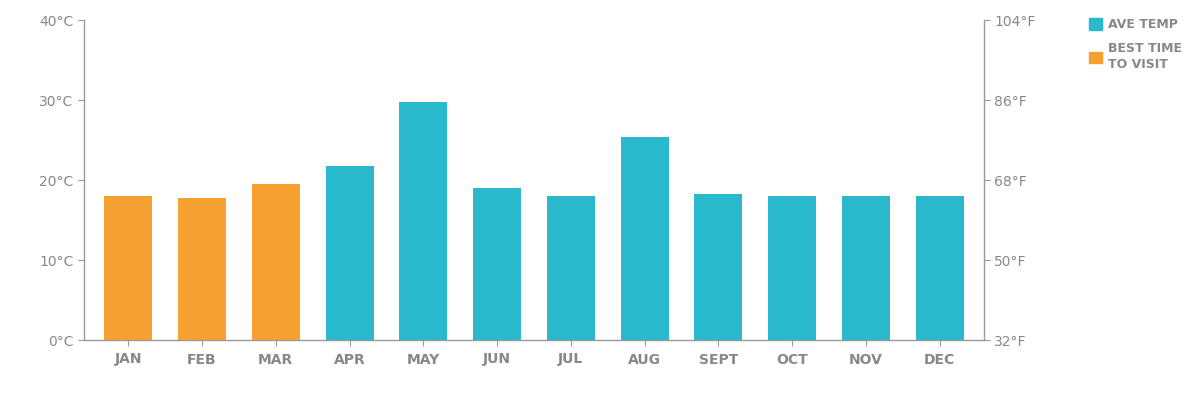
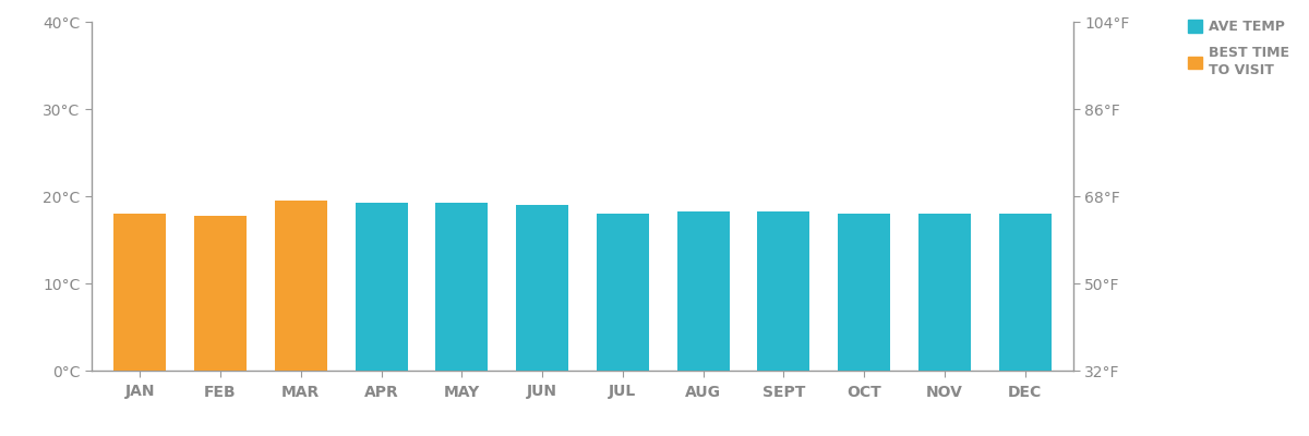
APR: 21.8°C -> 19.3°C
MAY: 29.8°C -> 19.2°C
AUG: 25.4°C -> 18.2°C
